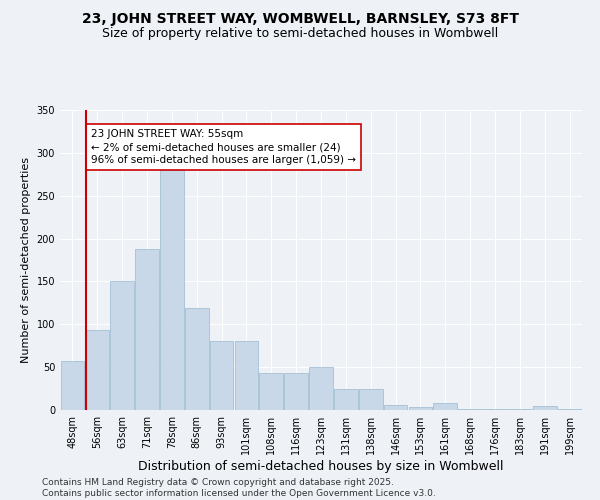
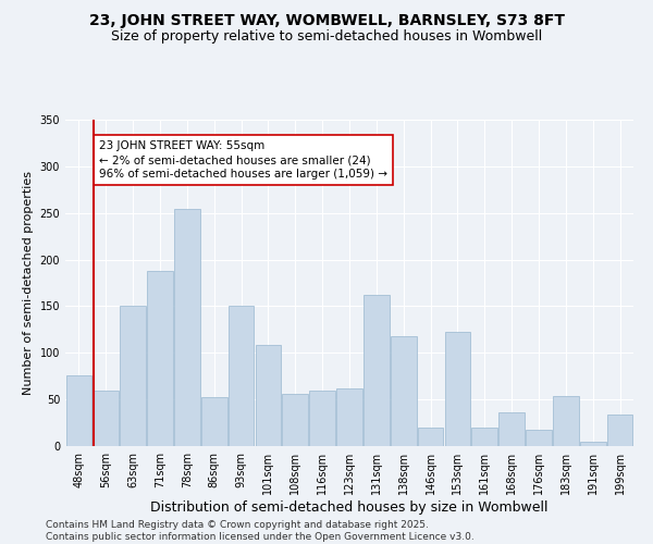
48sqm: 57 -> 76
56sqm: 93 -> 60
78sqm: 280 -> 254
86sqm: 119 -> 52
93sqm: 81 -> 150
101sqm: 81 -> 108
108sqm: 43 -> 56
116sqm: 43 -> 60
123sqm: 50 -> 62
131sqm: 25 -> 162
138sqm: 25 -> 118
146sqm: 6 -> 20
153sqm: 3 -> 122
161sqm: 8 -> 20
168sqm: 1 -> 36
176sqm: 1 -> 18
183sqm: 1 -> 54
199sqm: 1 -> 34
